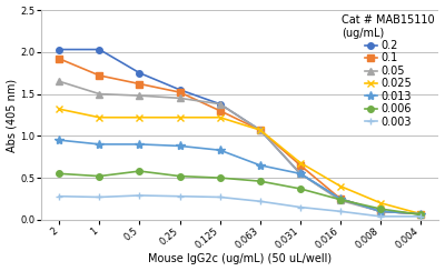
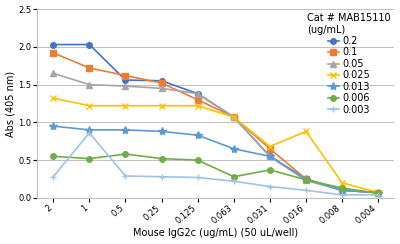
0.003/1: 0.27 -> 0.86
0.2/0.5: 1.75 -> 1.56
0.006/0.063: 0.46 -> 0.28
0.025/0.016: 0.40 -> 0.88
